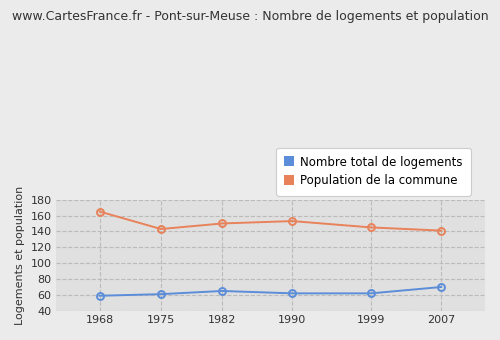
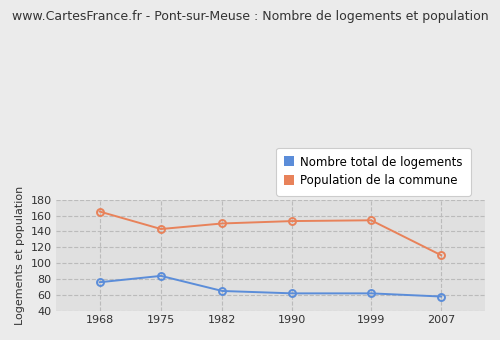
Nombre total de logements/1968: 59 -> 76
Nombre total de logements/1975: 61 -> 84
Population de la commune/1999: 145 -> 154
Nombre total de logements/2007: 70 -> 58
Population de la commune/2007: 141 -> 110
